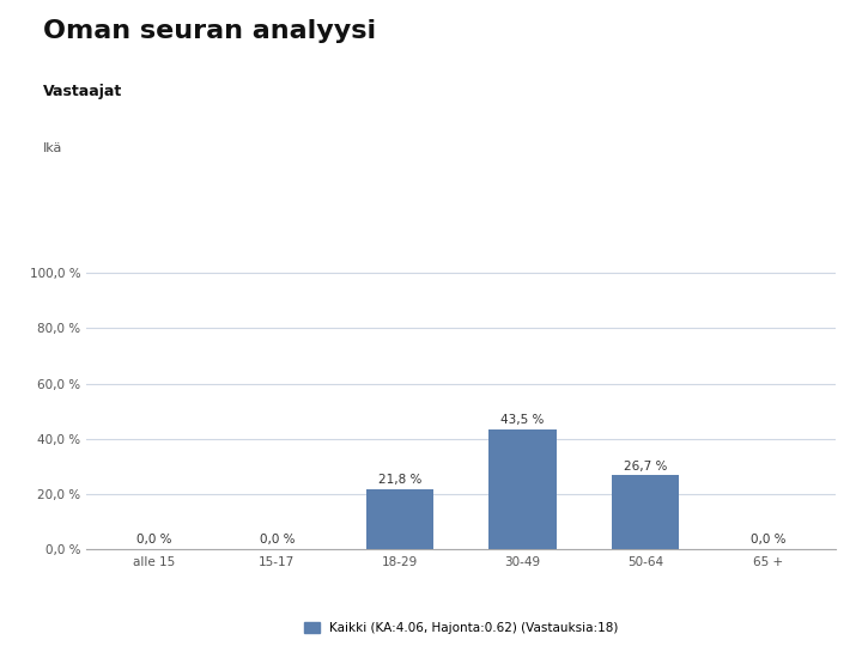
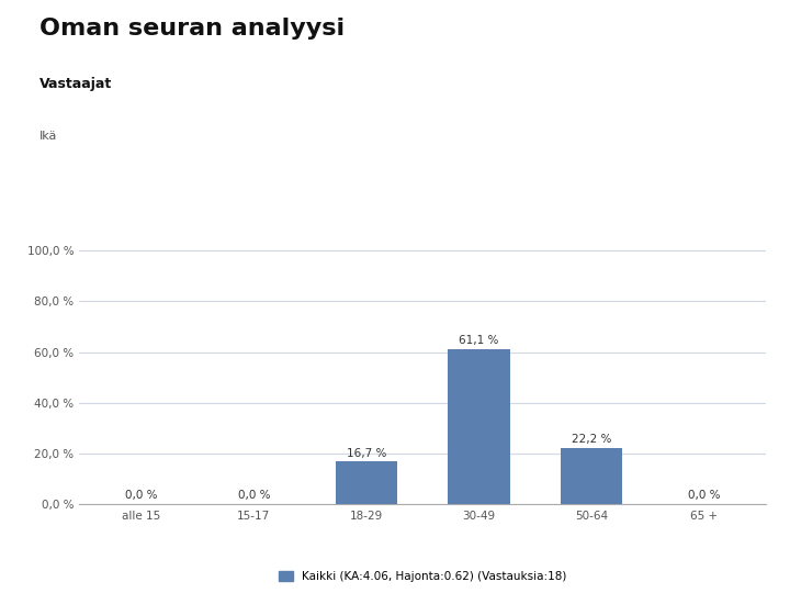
18-29: 21,8 -> 16,7
30-49: 43,5 -> 61,1
50-64: 26,7 -> 22,2
